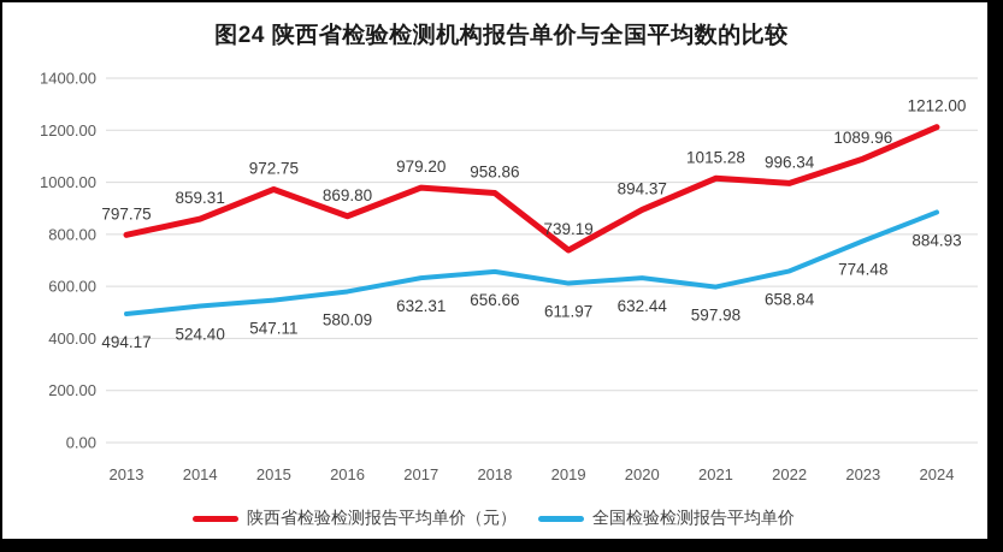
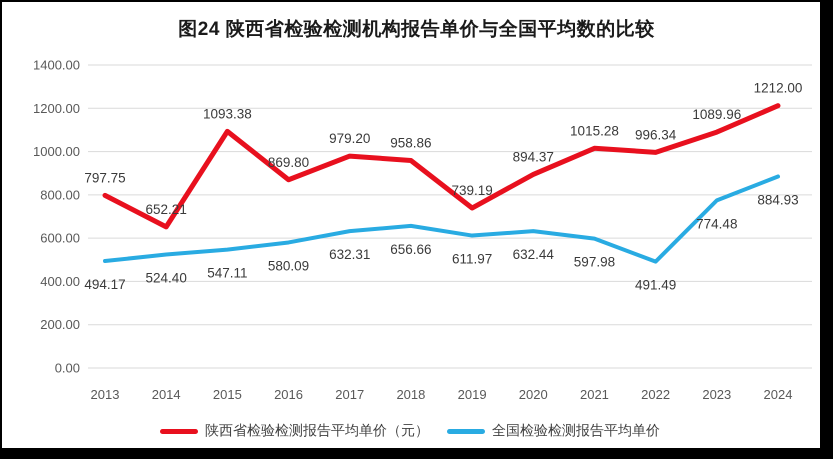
陕西省检验检测报告平均单价（元）/2014: 859.31 -> 652.21
陕西省检验检测报告平均单价（元）/2015: 972.75 -> 1093.38
全国检验检测报告平均单价/2022: 658.84 -> 491.49
